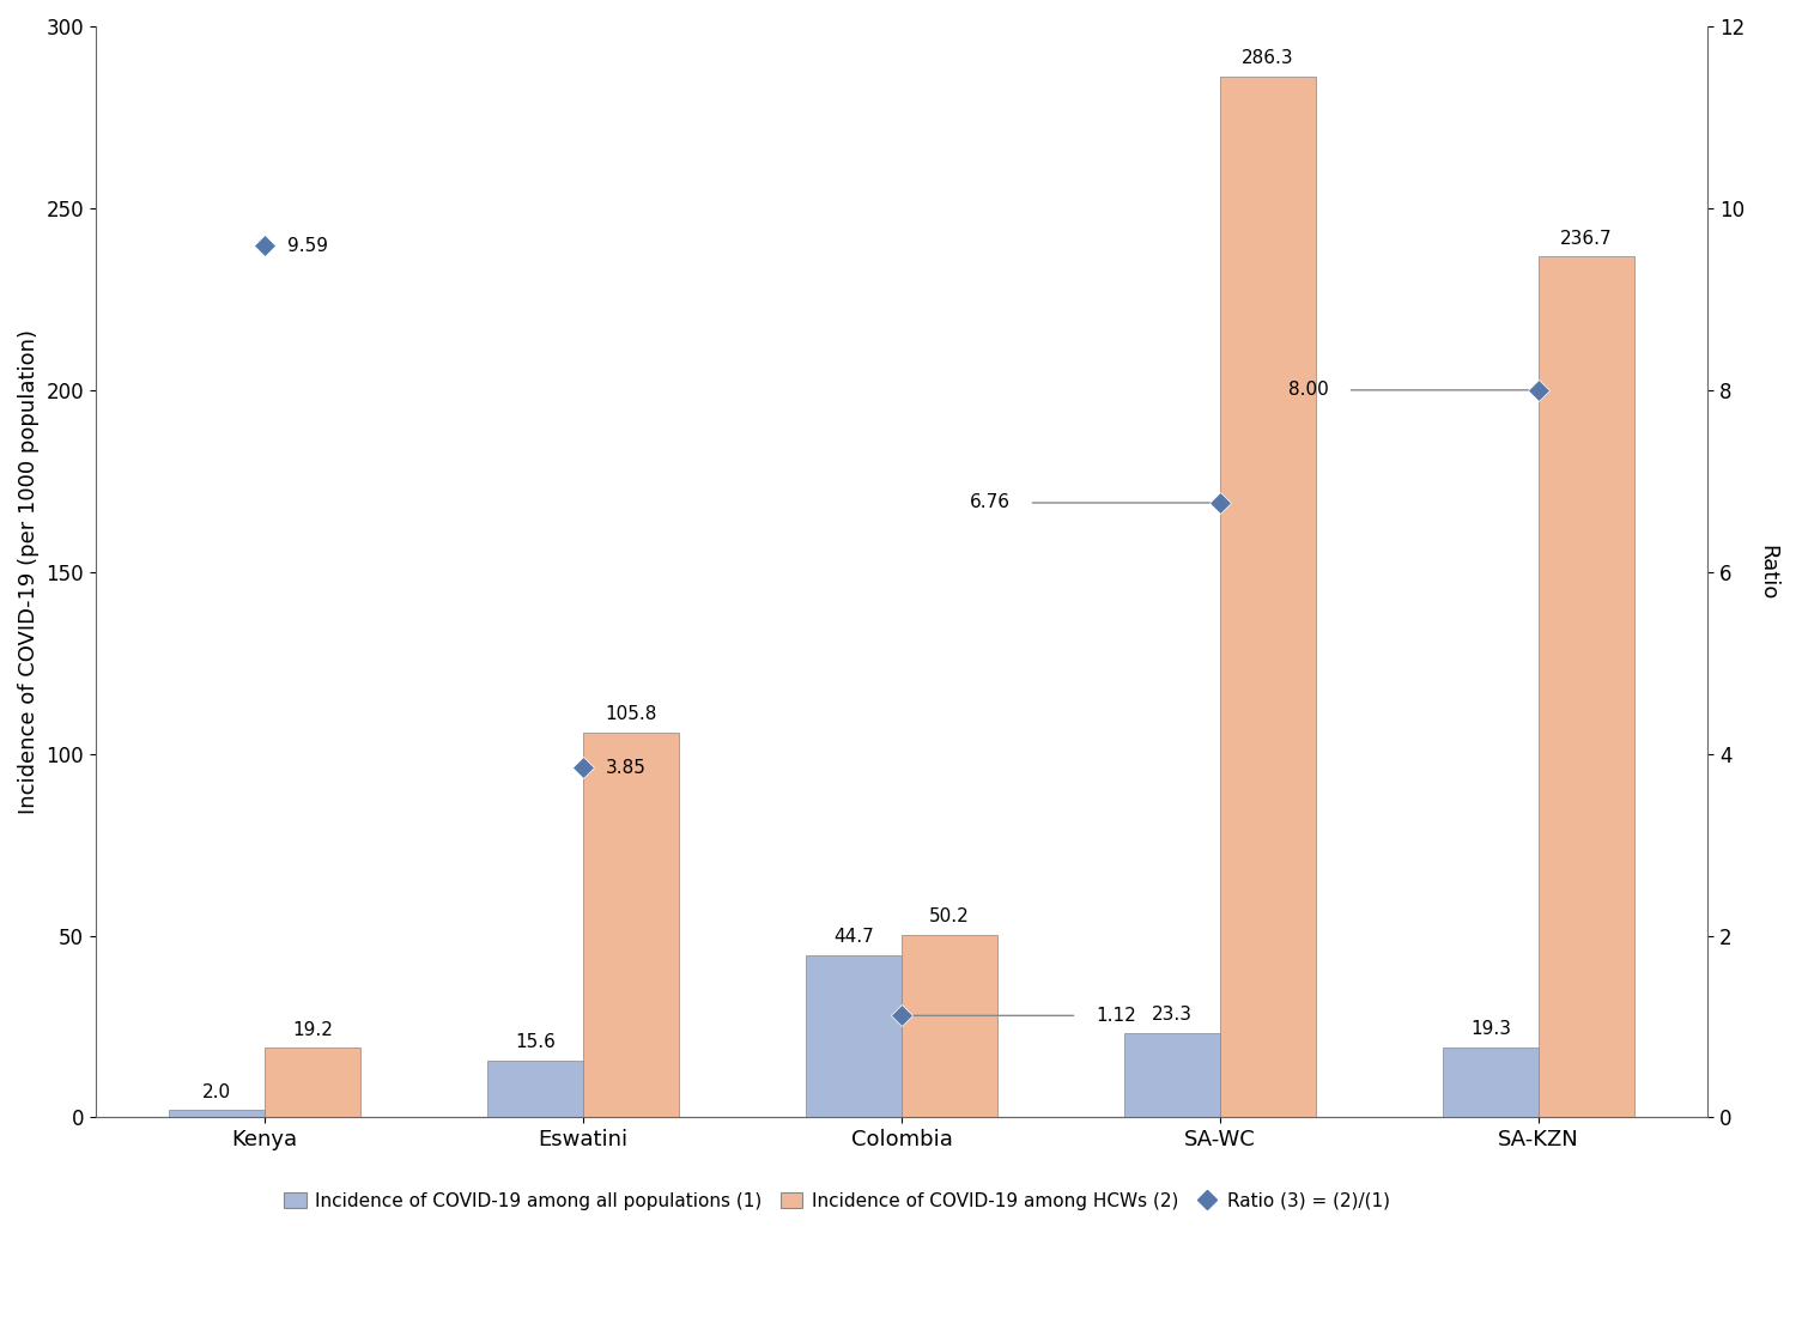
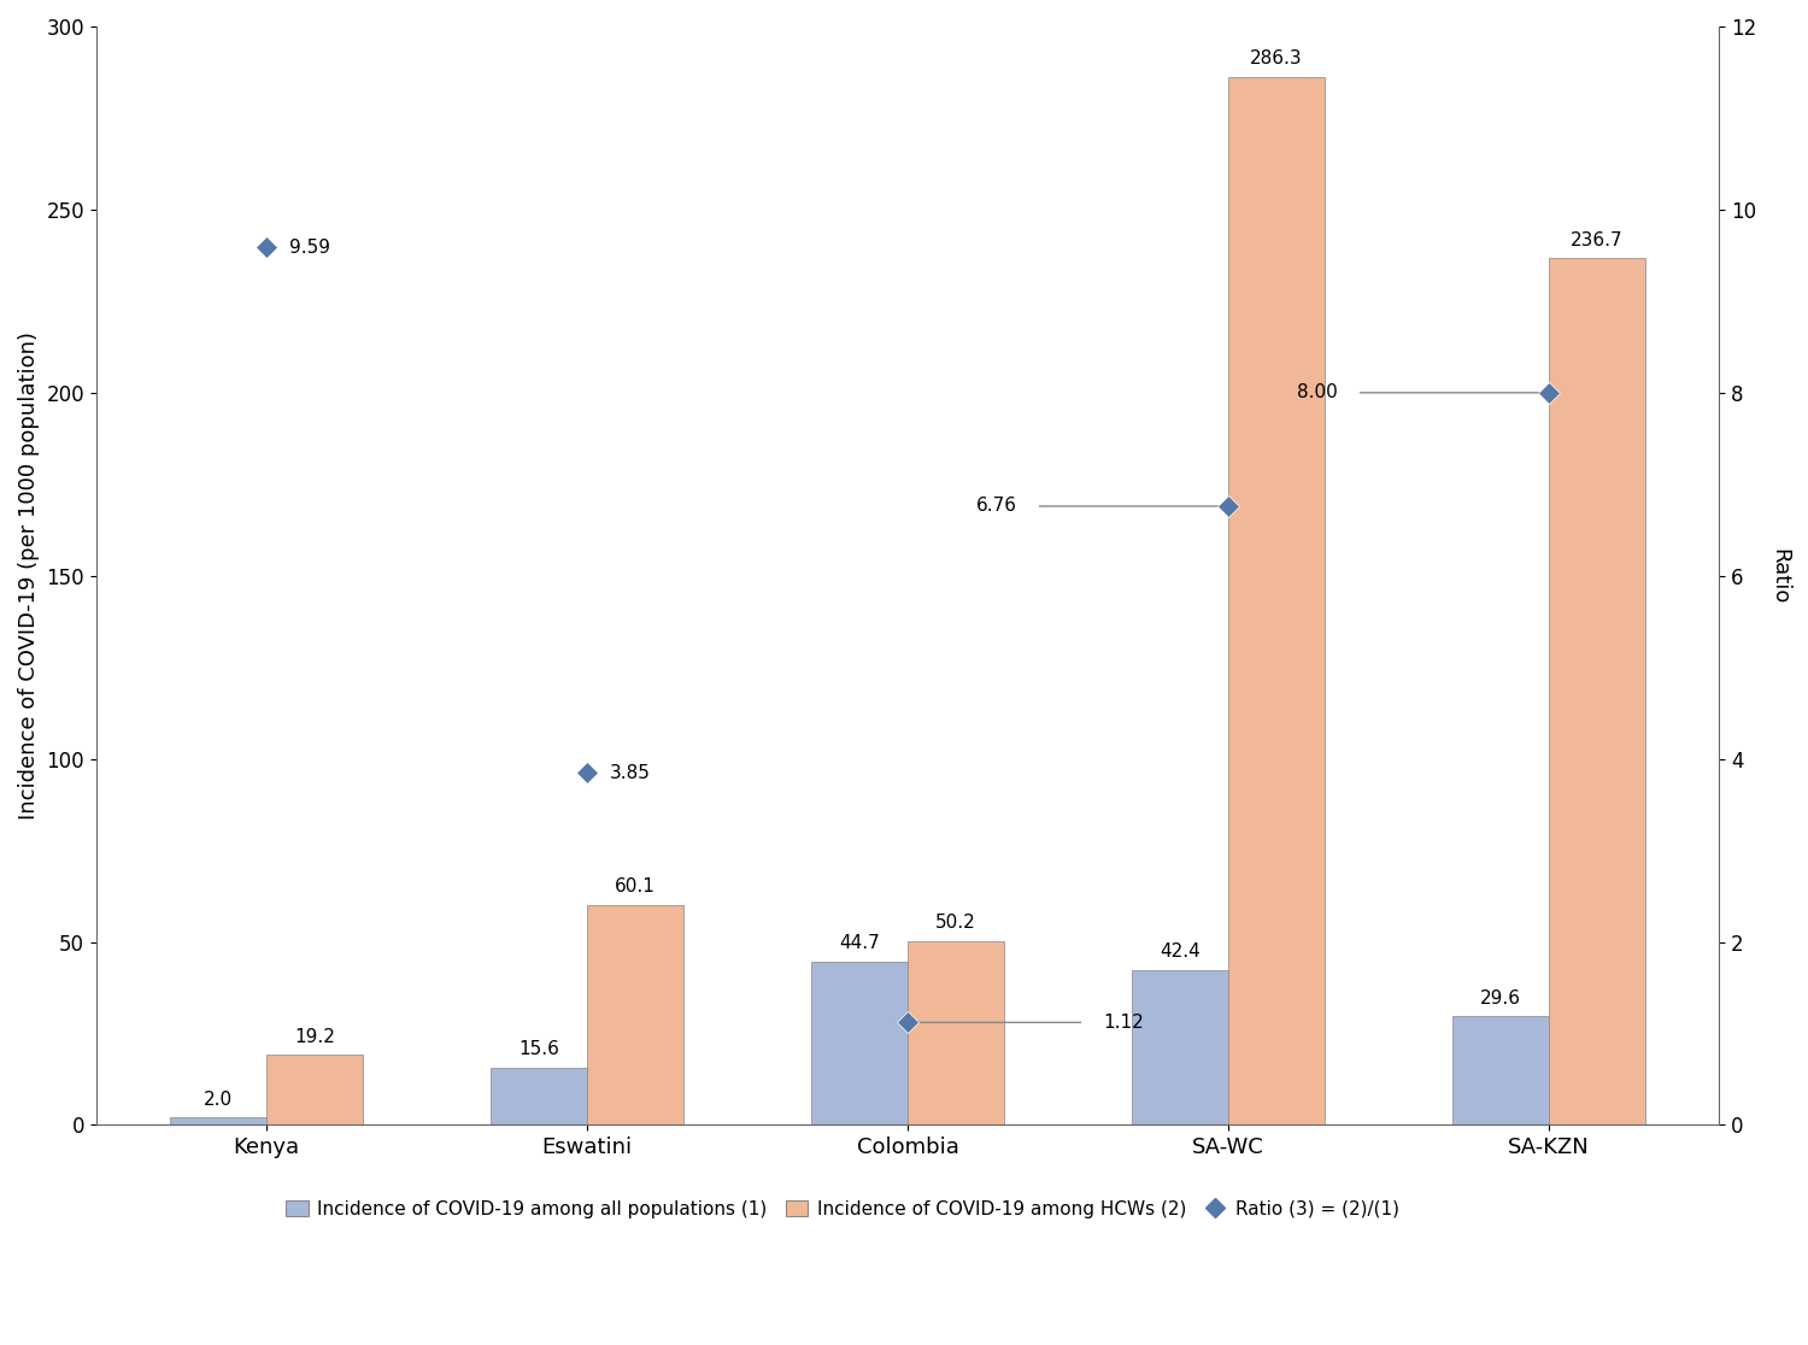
Incidence of COVID-19 among HCWs (2)/Eswatini: 105.8 -> 60.1
Incidence of COVID-19 among all populations (1)/SA-WC: 23.3 -> 42.4
Incidence of COVID-19 among all populations (1)/SA-KZN: 19.3 -> 29.6
